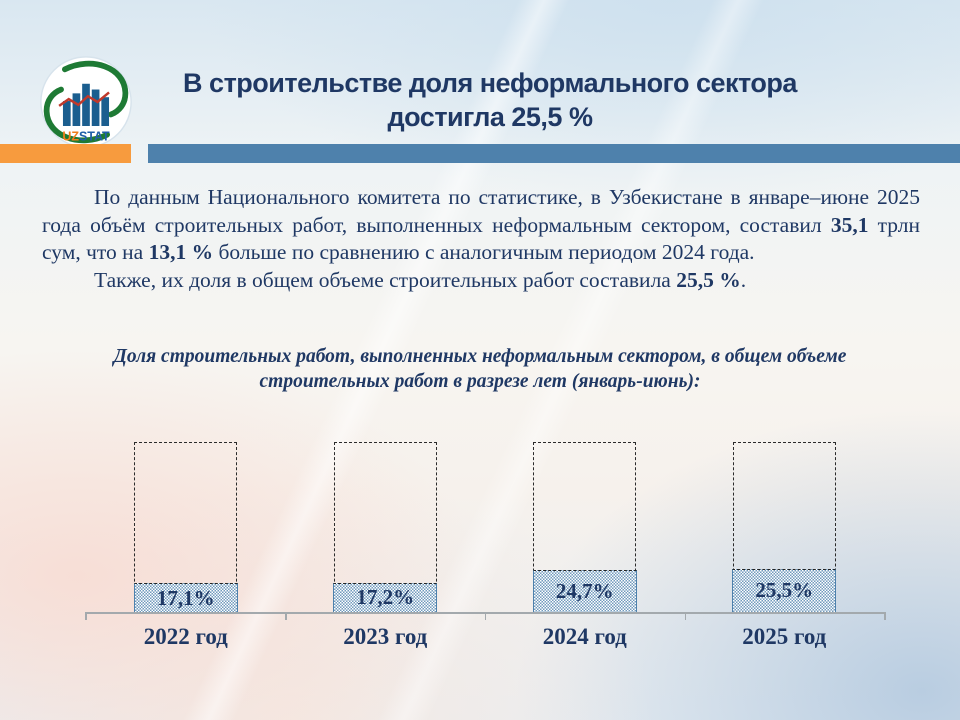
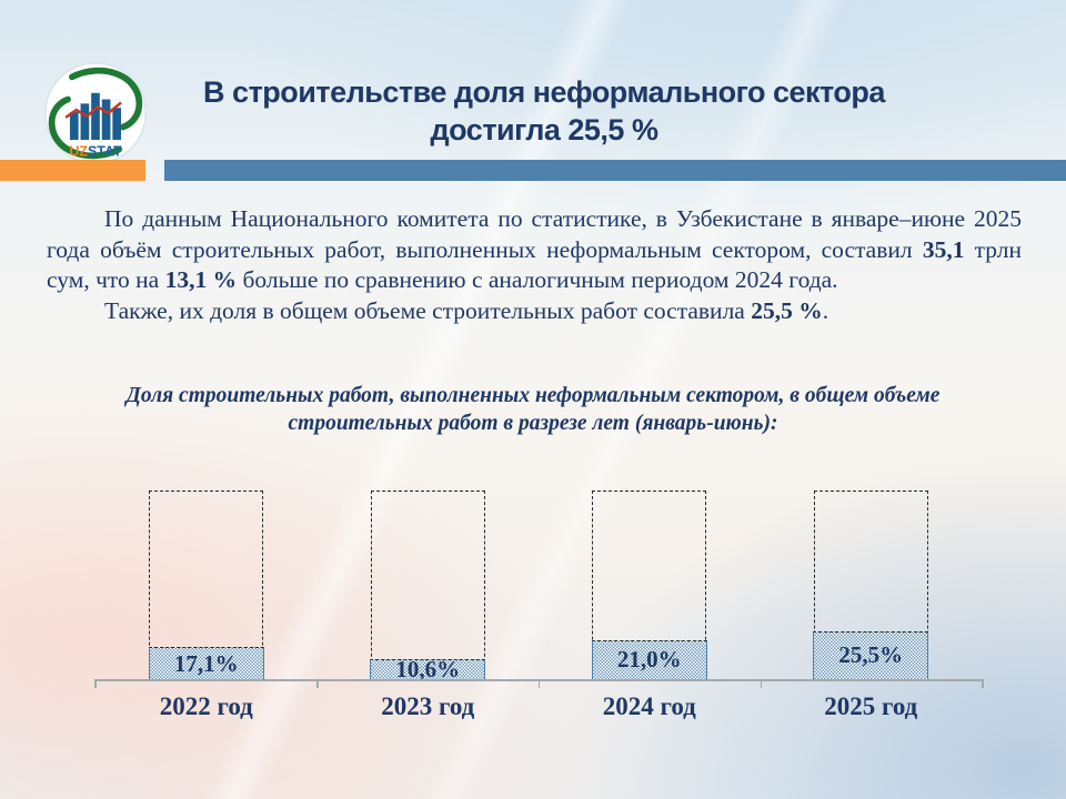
2023 год: 17,2% -> 10,6%
2024 год: 24,7% -> 21,0%
